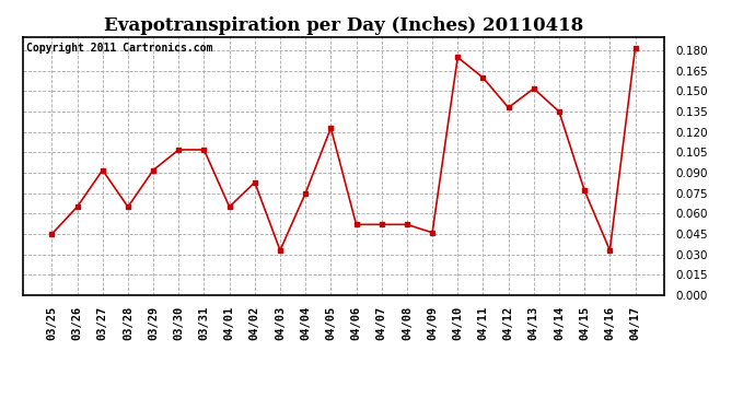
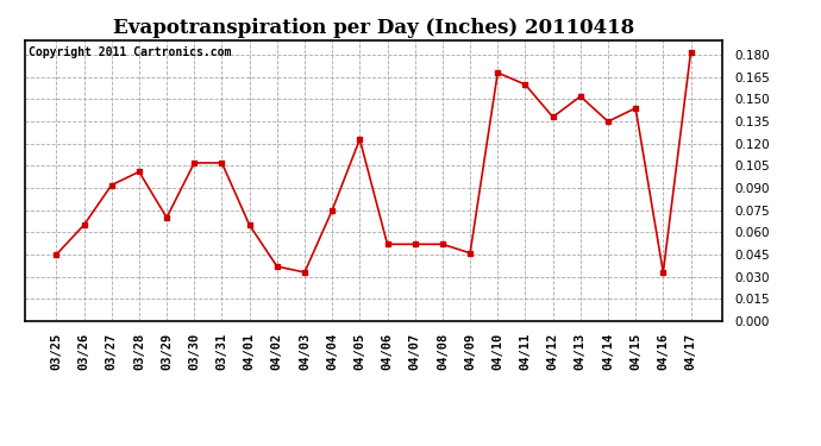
03/28: 0.065 -> 0.101
03/29: 0.092 -> 0.070
04/02: 0.083 -> 0.037
04/10: 0.175 -> 0.168
04/15: 0.077 -> 0.144
